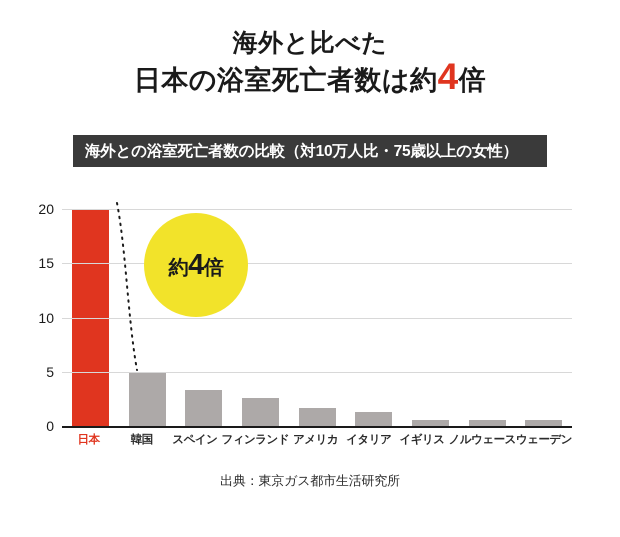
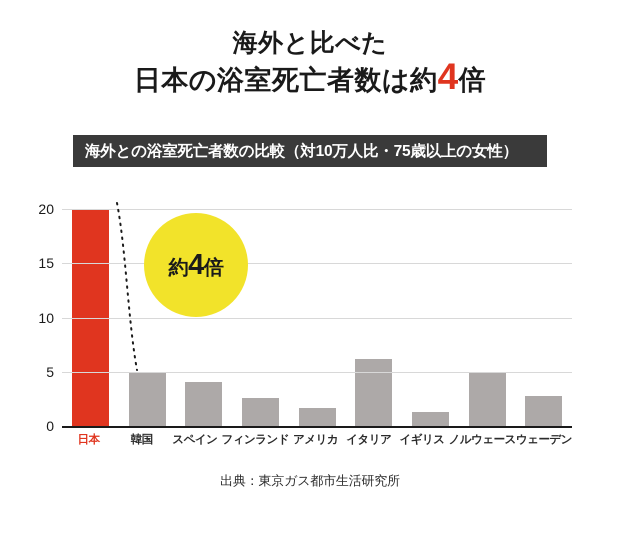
スペイン: 3.3 -> 4.1
イタリア: 1.3 -> 6.2
イギリス: 0.6 -> 1.3
ノルウェー: 0.6 -> 5.0
スウェーデン: 0.6 -> 2.8
